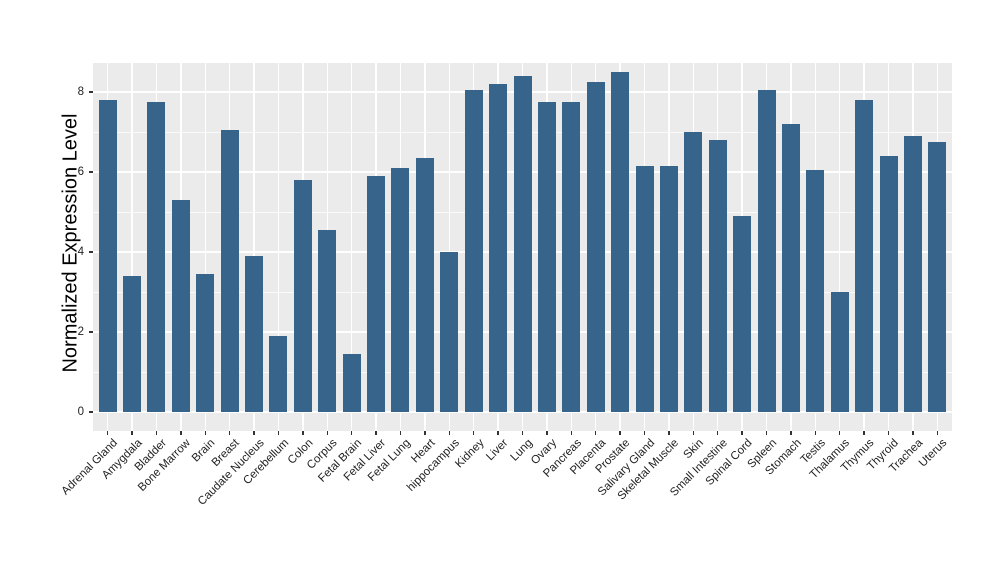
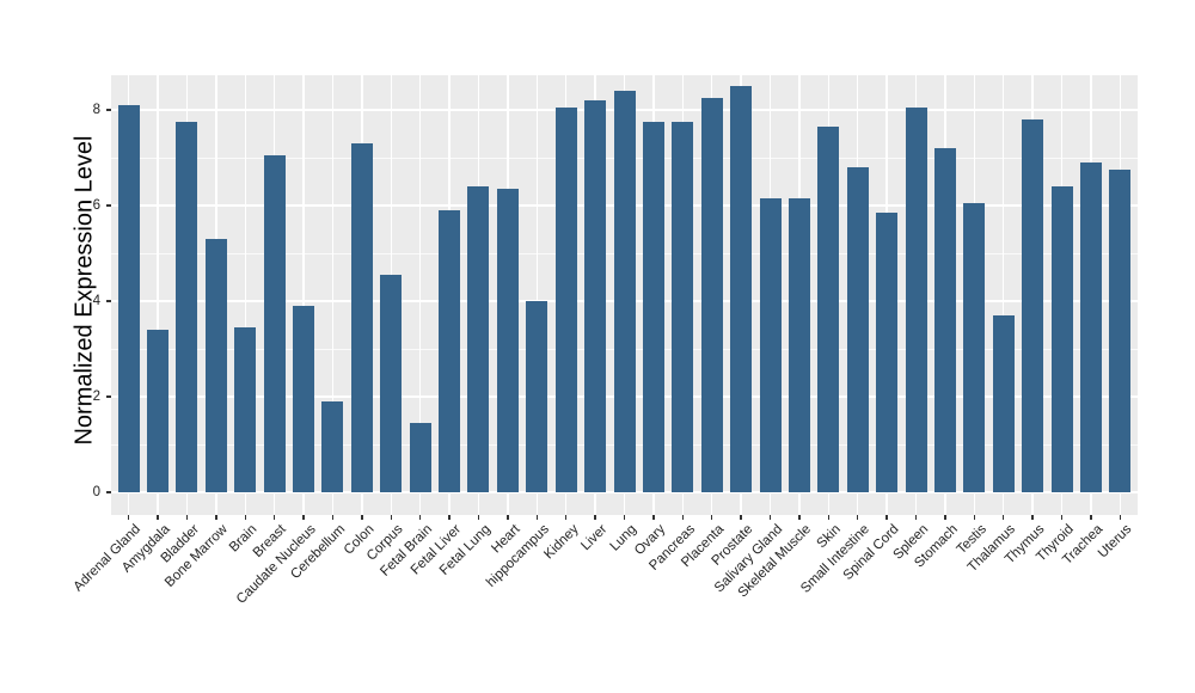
Adrenal Gland: 7.8 -> 8.1
Colon: 5.8 -> 7.3
Fetal Lung: 6.1 -> 6.4
Skin: 7.0 -> 7.7
Spinal Cord: 4.9 -> 5.8
Thalamus: 3.0 -> 3.7
